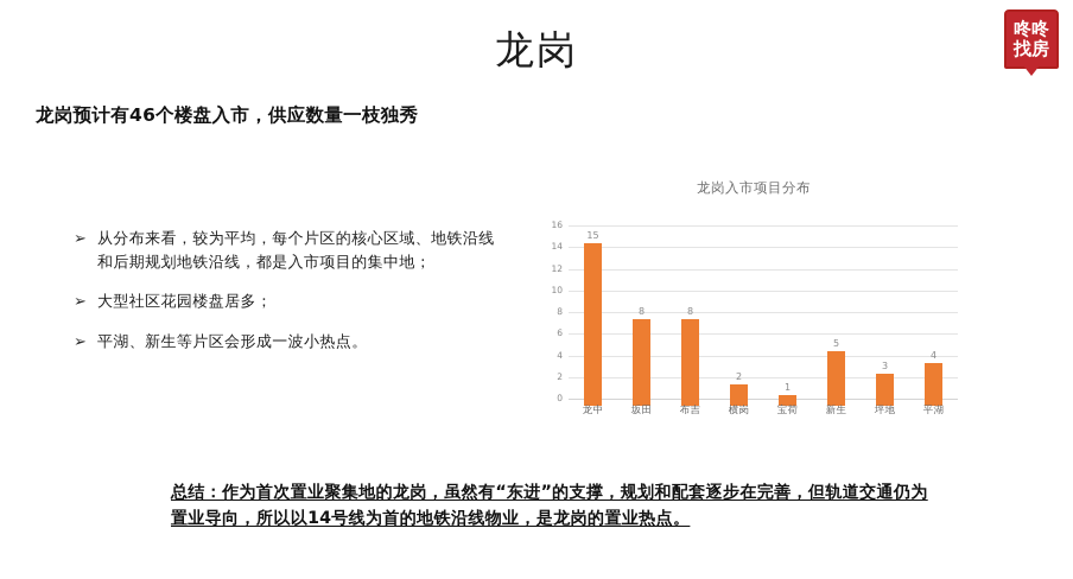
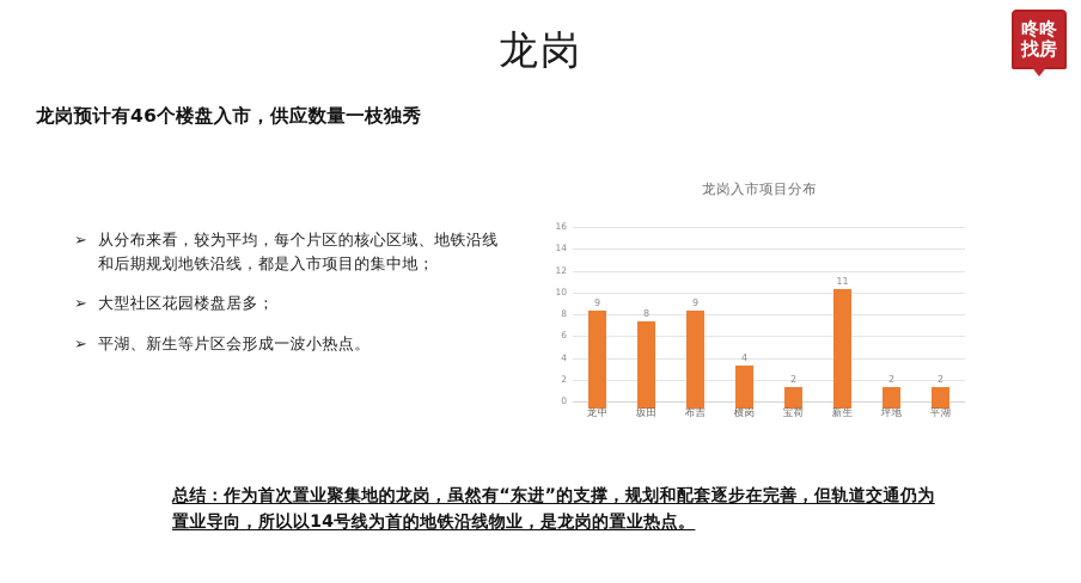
龙中: 15 -> 9
布吉: 8 -> 9
横岗: 2 -> 4
宝荷: 1 -> 2
新生: 5 -> 11
坪地: 3 -> 2
平湖: 4 -> 2
